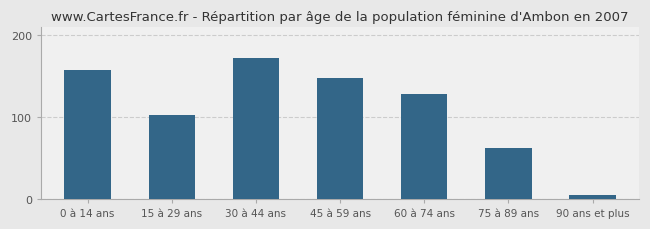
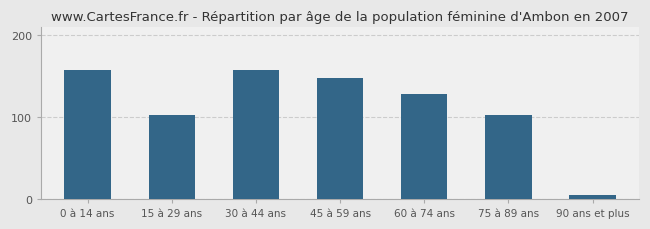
30 à 44 ans: 172 -> 158
75 à 89 ans: 62 -> 102
